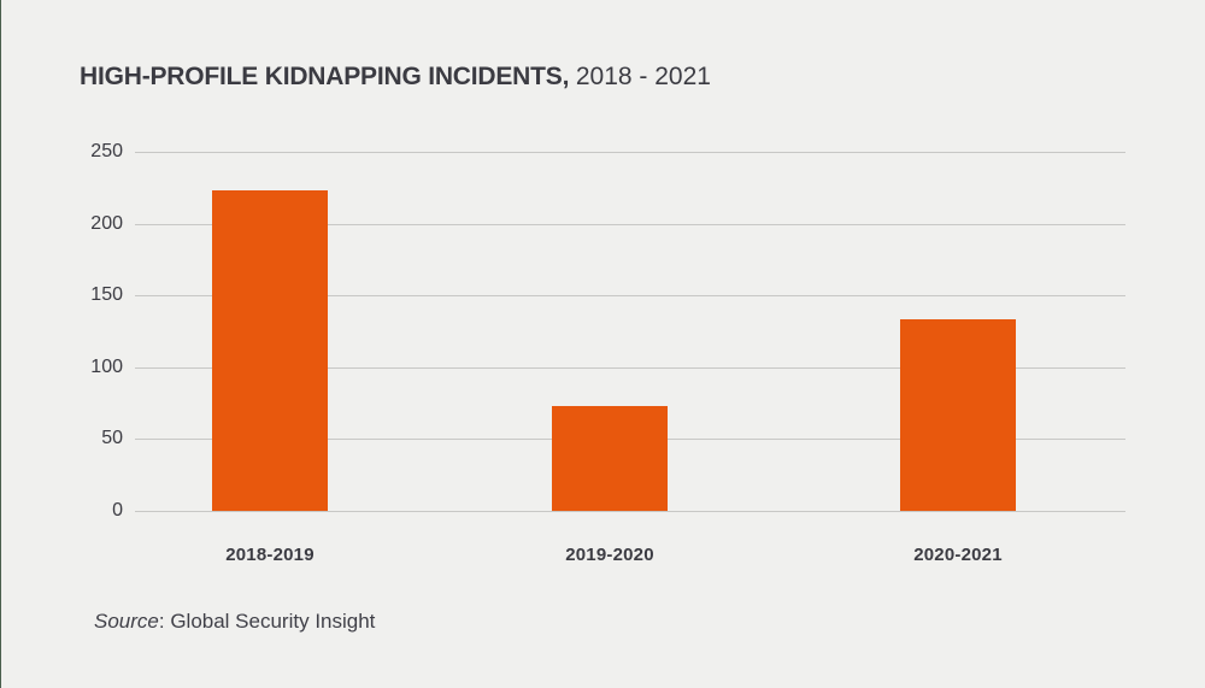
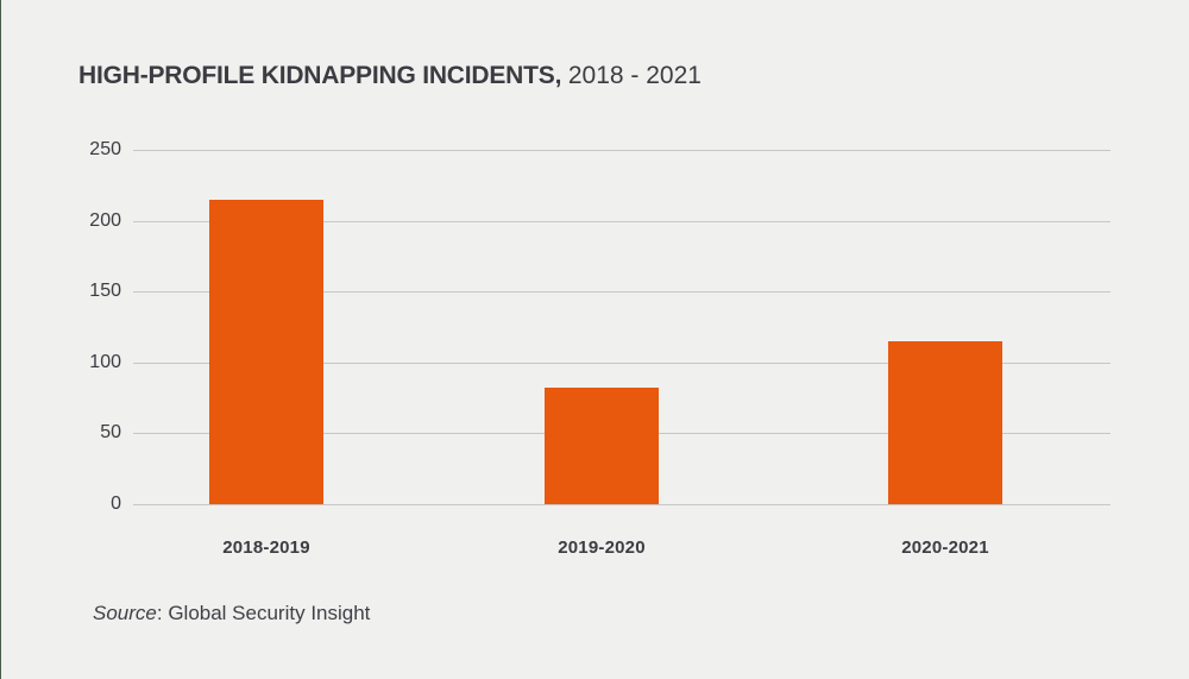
2018-2019: 223 -> 215
2019-2020: 73 -> 82
2020-2021: 133 -> 115
